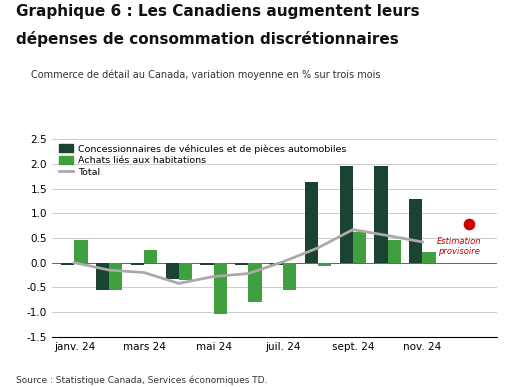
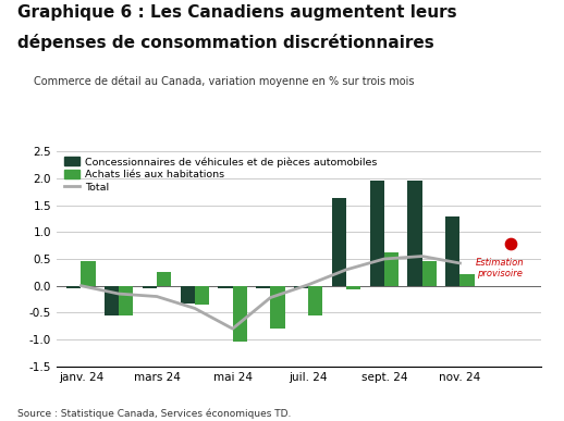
Total/mai 24: -0.28 -> -0.80
Total/sept. 24: 0.67 -> 0.50
